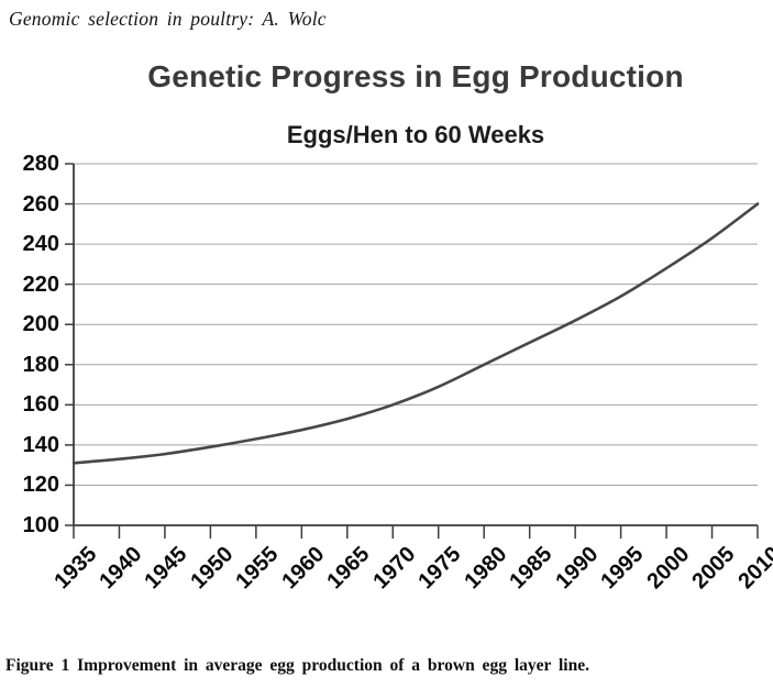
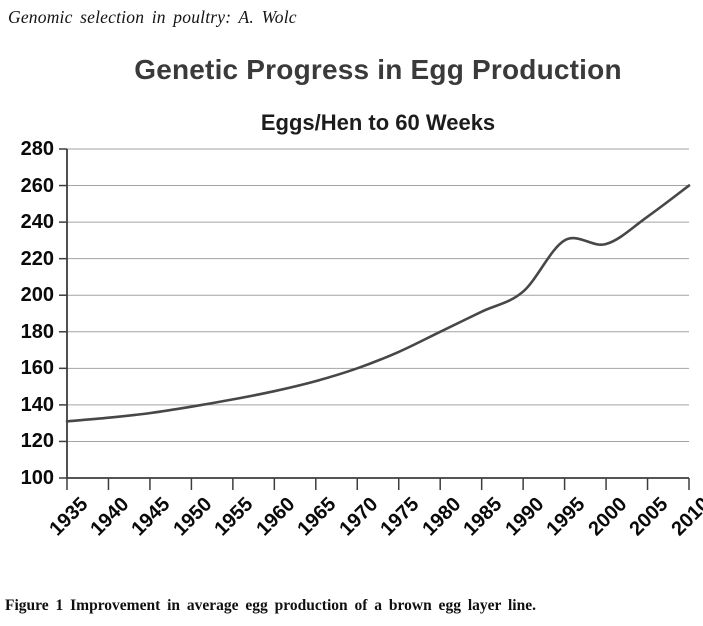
1995: 214 -> 230
